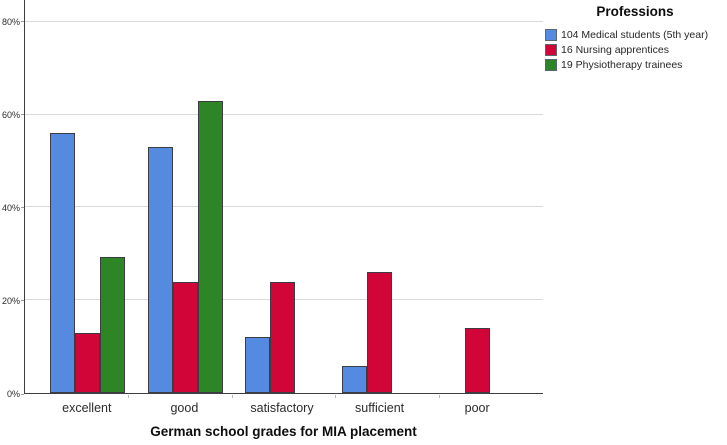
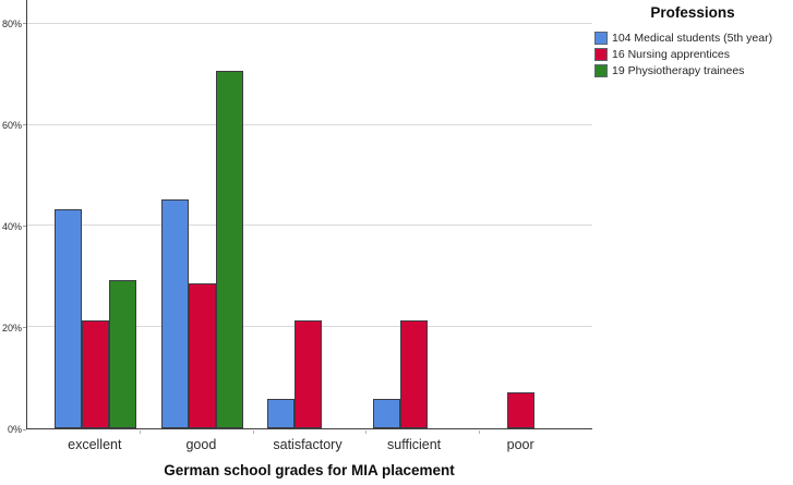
104 Medical students (5th year)/excellent: 56% -> 43%
16 Nursing apprentices/excellent: 13% -> 21%
104 Medical students (5th year)/good: 53% -> 45%
16 Nursing apprentices/good: 24% -> 29%
19 Physiotherapy trainees/good: 63% -> 71%
104 Medical students (5th year)/satisfactory: 12% -> 6%
16 Nursing apprentices/satisfactory: 24% -> 21%
16 Nursing apprentices/sufficient: 26% -> 21%
16 Nursing apprentices/poor: 14% -> 7%
